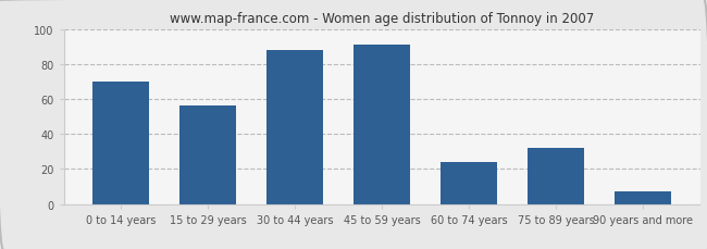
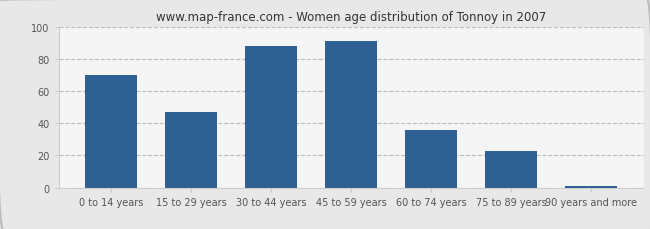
15 to 29 years: 56 -> 47
60 to 74 years: 24 -> 36
75 to 89 years: 32 -> 23
90 years and more: 7 -> 1
